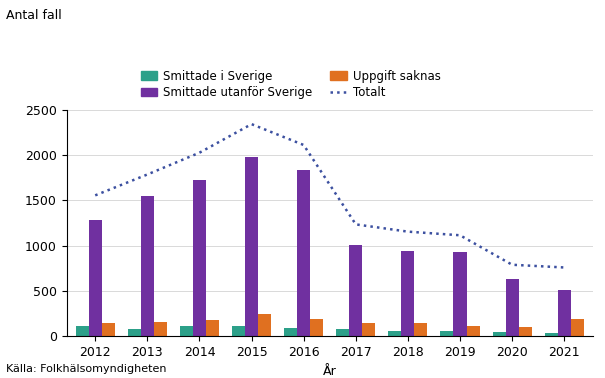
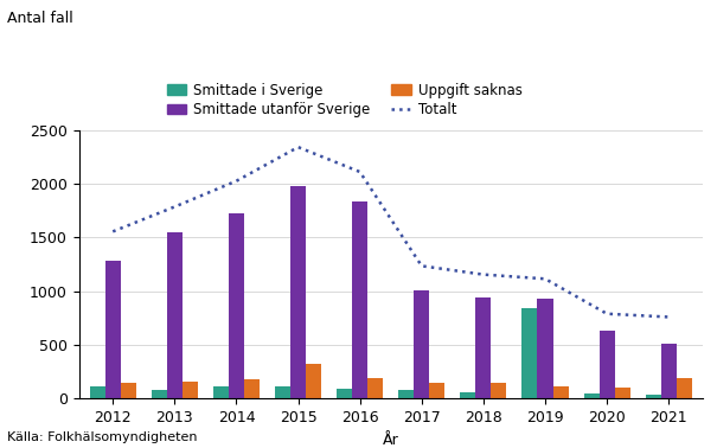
Uppgift saknas/2015: 240 -> 320
Smittade i Sverige/2019: 60 -> 840
